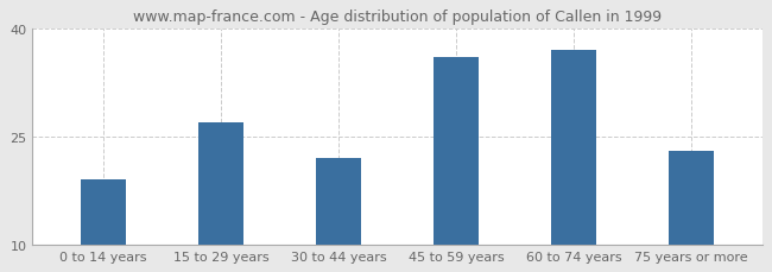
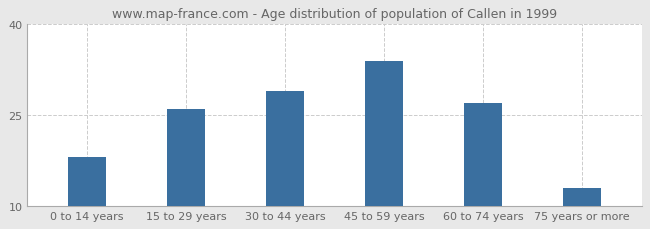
0 to 14 years: 19 -> 18
15 to 29 years: 27 -> 26
30 to 44 years: 22 -> 29
45 to 59 years: 36 -> 34
60 to 74 years: 37 -> 27
75 years or more: 23 -> 13
